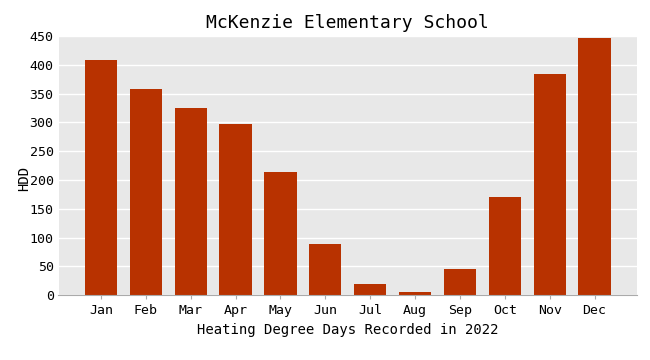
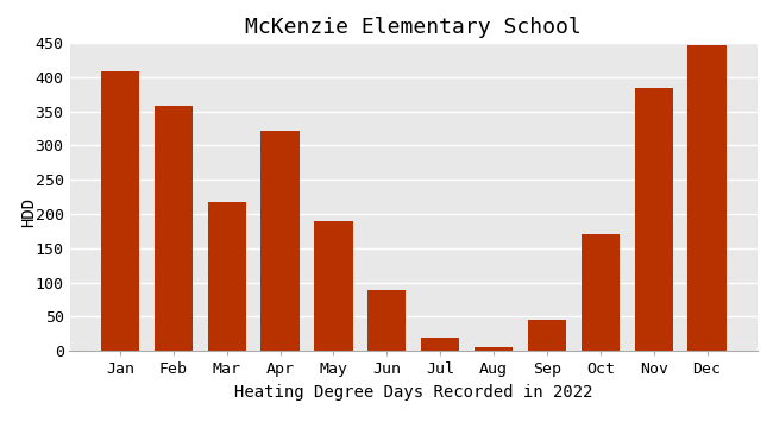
Mar: 325 -> 218
Apr: 298 -> 322
May: 214 -> 190
